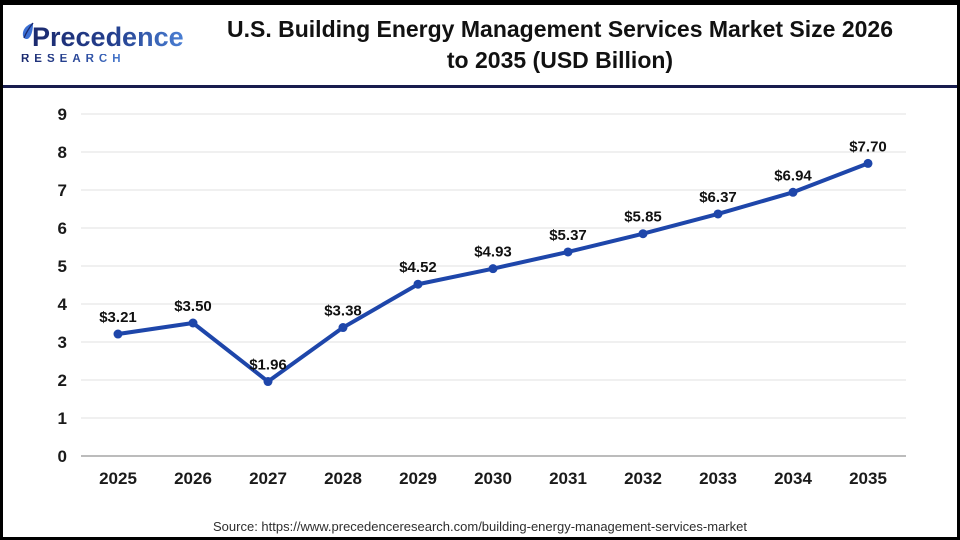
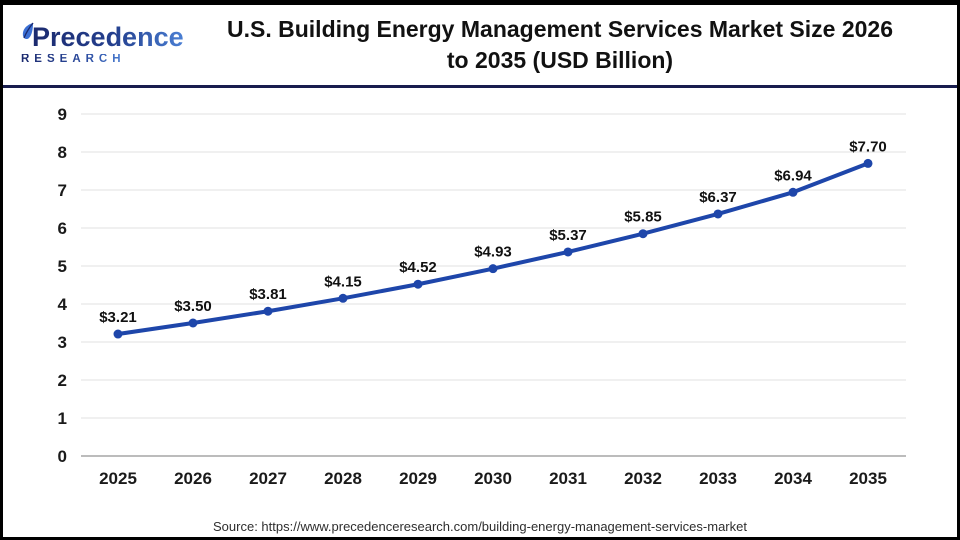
2027: $1.96 -> $3.81
2028: $3.38 -> $4.15
